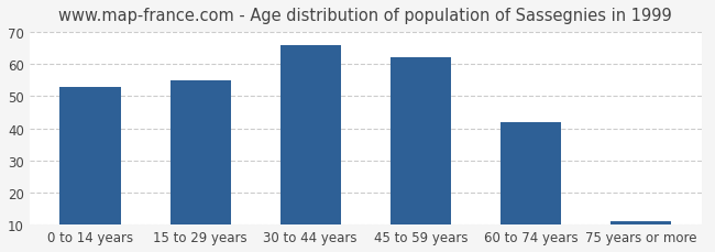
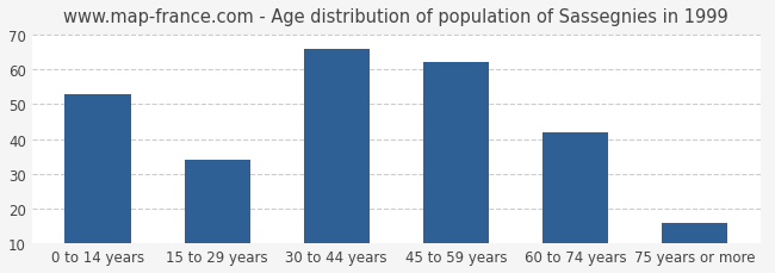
15 to 29 years: 55 -> 34
75 years or more: 11 -> 16
